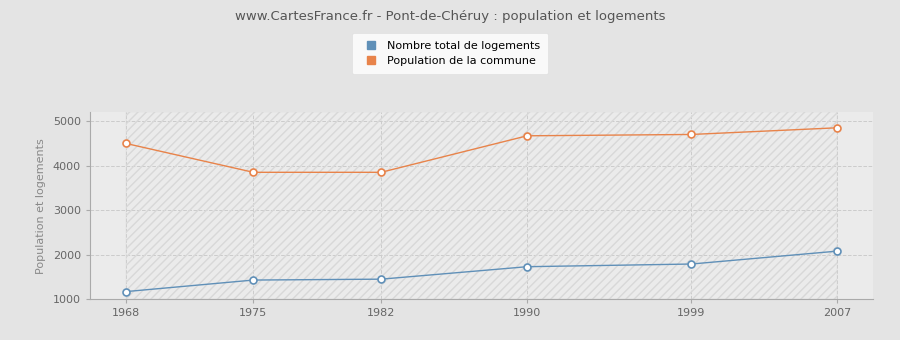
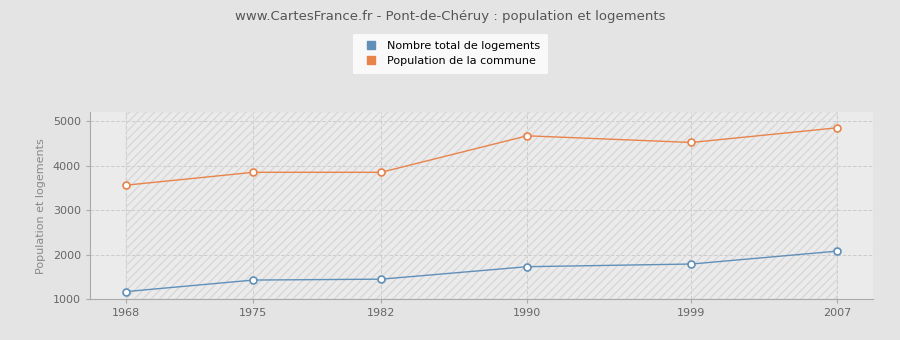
Population de la commune/1968: 4500 -> 3560
Population de la commune/1999: 4700 -> 4520
